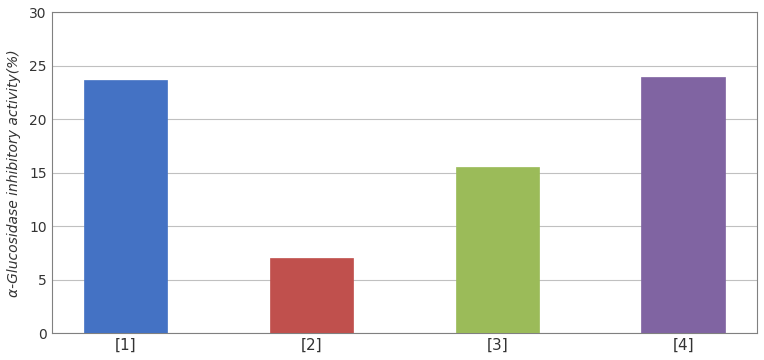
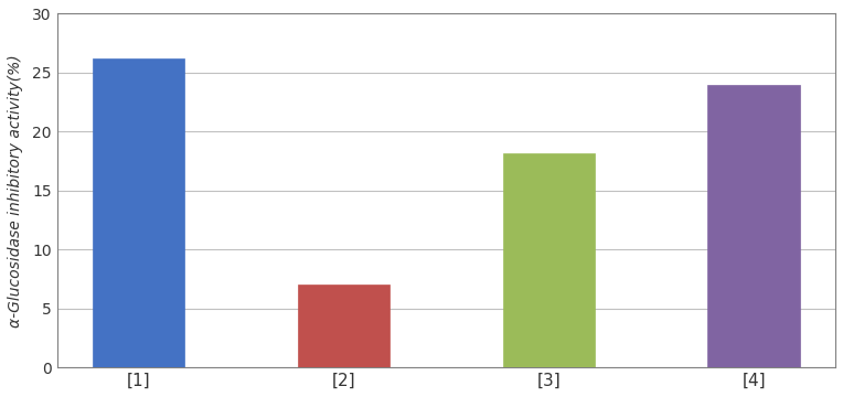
[1]: 23.7 -> 26.2
[3]: 15.5 -> 18.2
